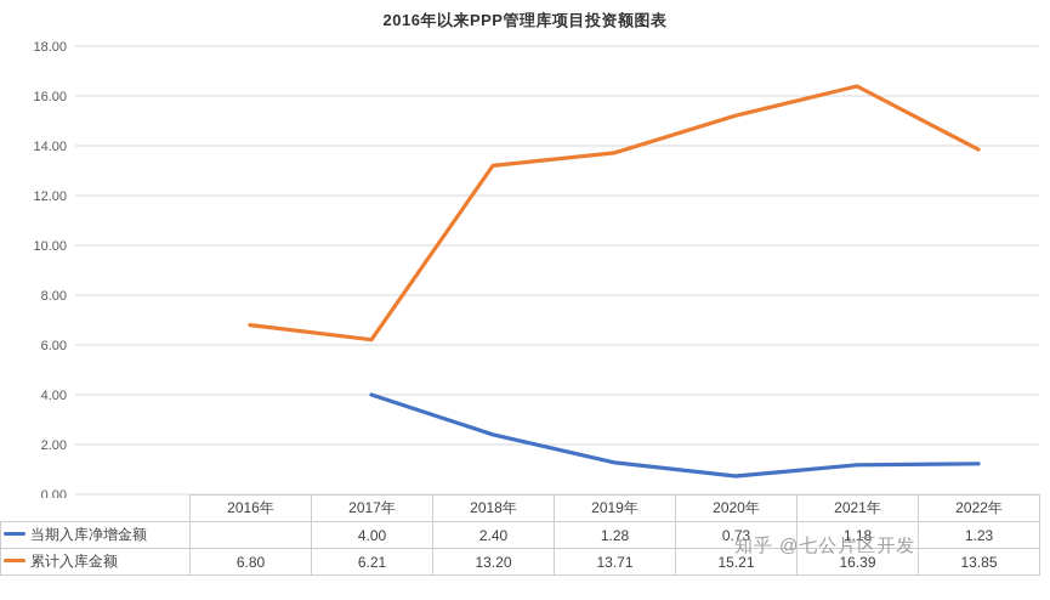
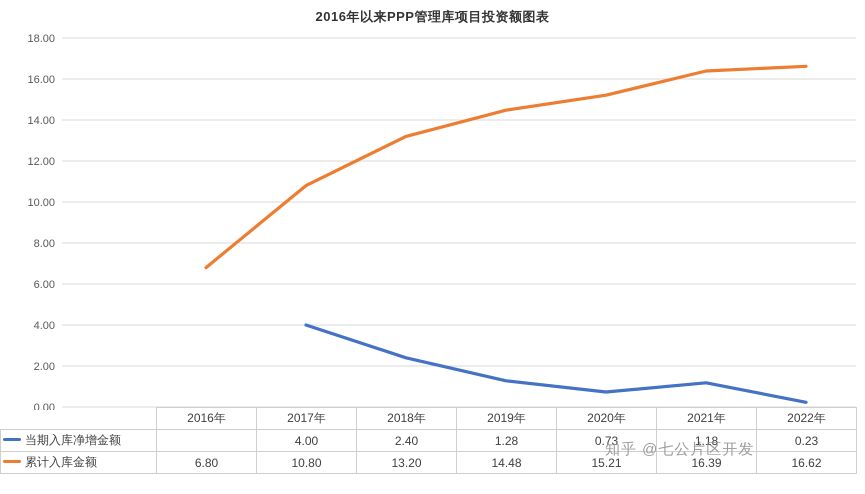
累计入库金额/2017年: 6.21 -> 10.80
累计入库金额/2019年: 13.71 -> 14.48
当期入库净增金额/2022年: 1.23 -> 0.23
累计入库金额/2022年: 13.85 -> 16.62
